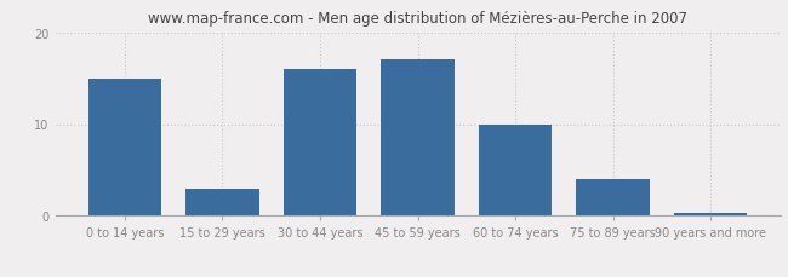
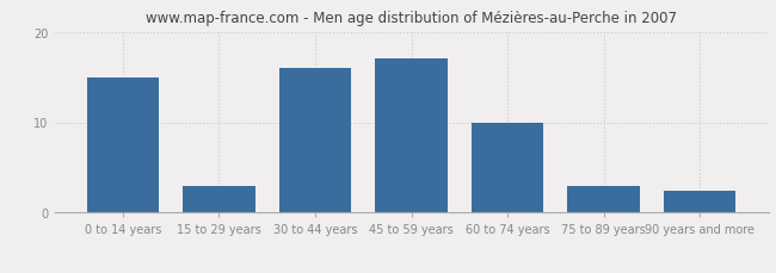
75 to 89 years: 4.0 -> 3.0
90 years and more: 0.3 -> 2.4
